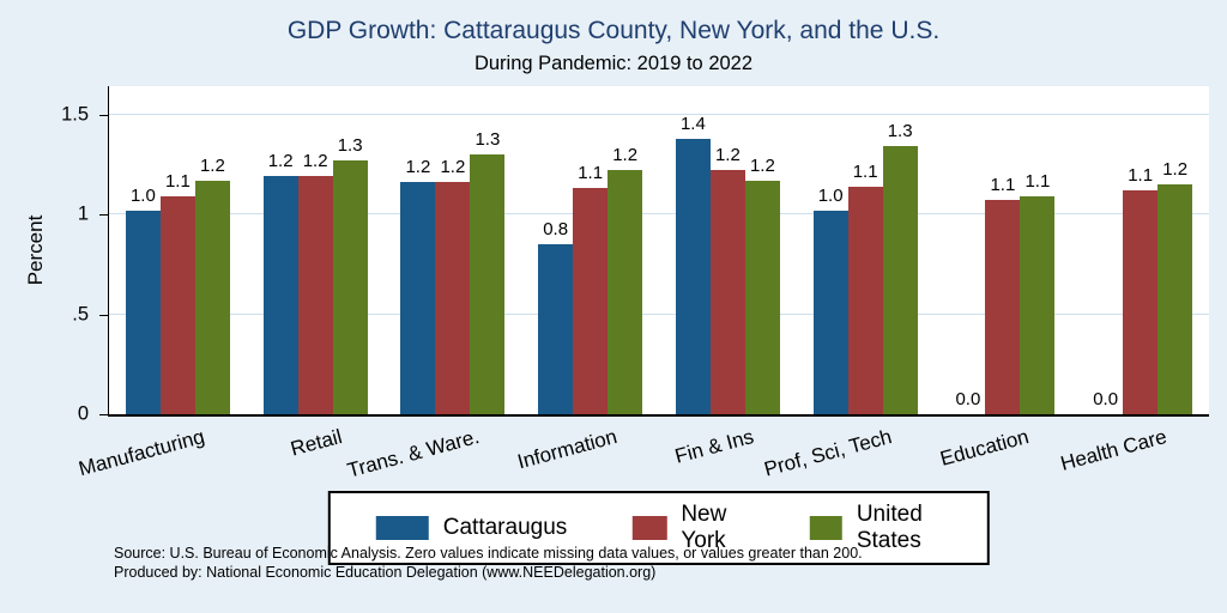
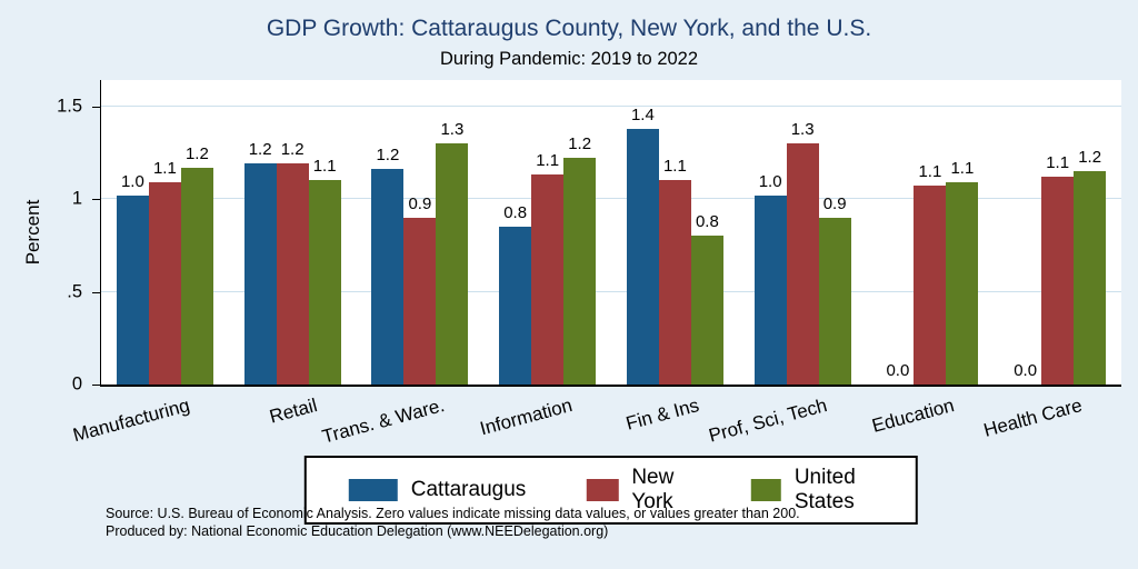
United States/Retail: 1.3 -> 1.1
New York/Trans. & Ware.: 1.2 -> 0.9
New York/Fin & Ins: 1.2 -> 1.1
United States/Fin & Ins: 1.2 -> 0.8
New York/Prof, Sci, Tech: 1.1 -> 1.3
United States/Prof, Sci, Tech: 1.3 -> 0.9
